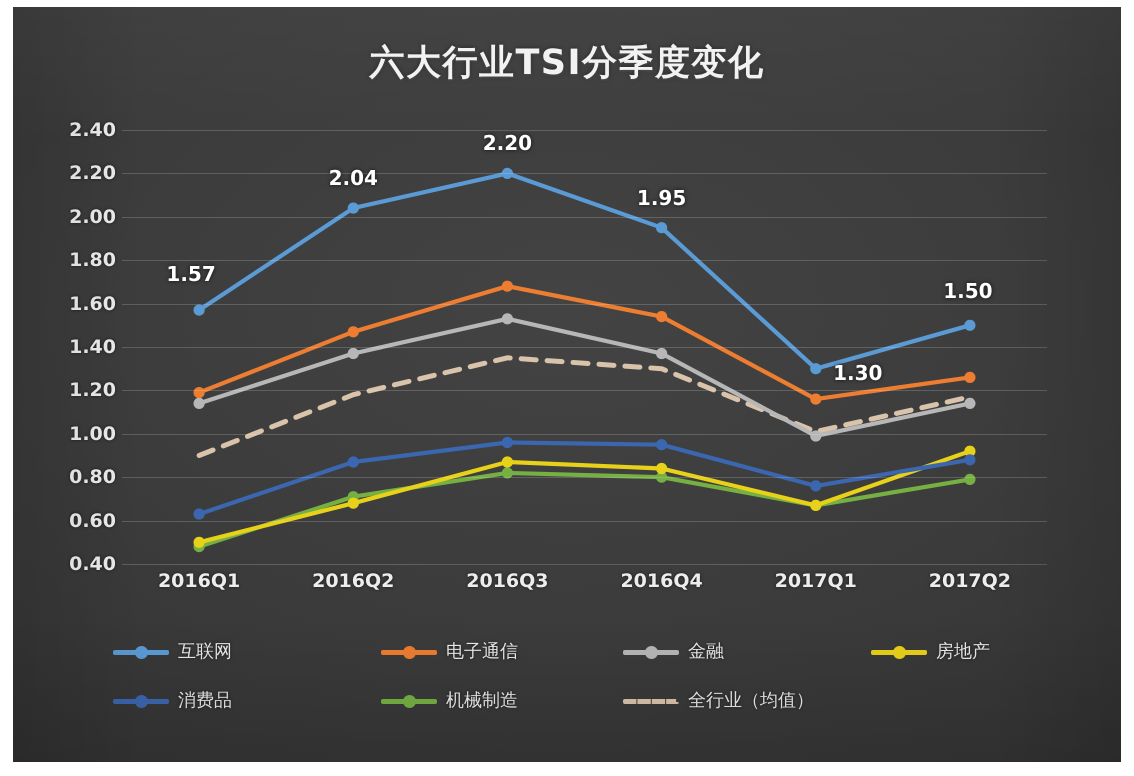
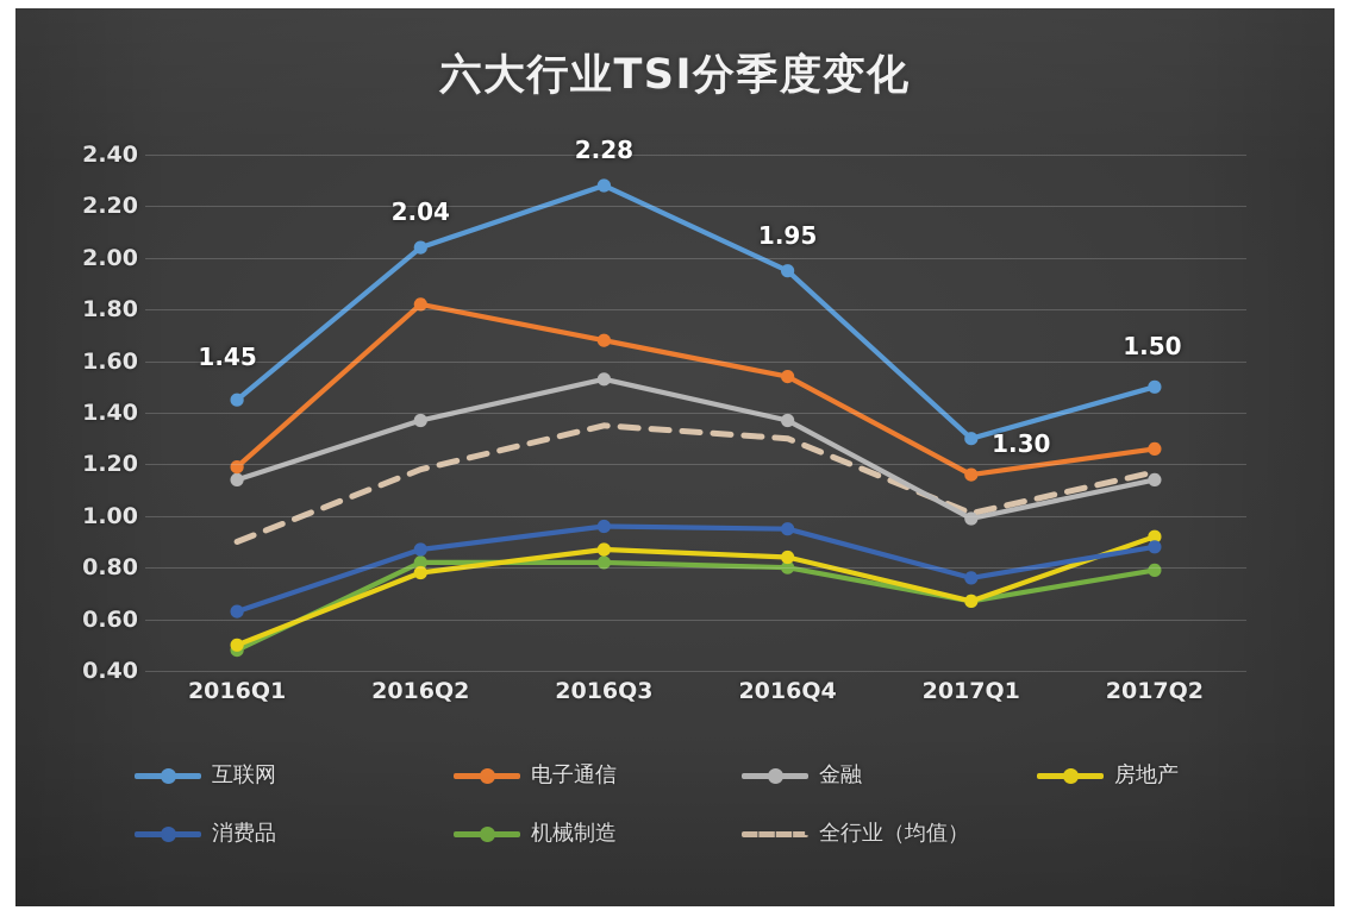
互联网/2016Q1: 1.57 -> 1.45
电子通信/2016Q2: 1.47 -> 1.82
房地产/2016Q2: 0.68 -> 0.78
机械制造/2016Q2: 0.71 -> 0.82
互联网/2016Q3: 2.20 -> 2.28
